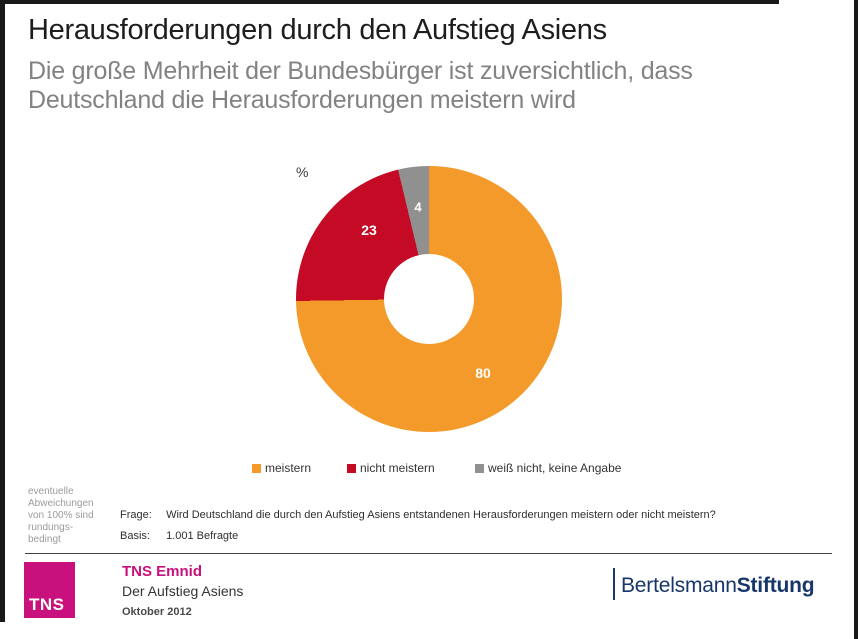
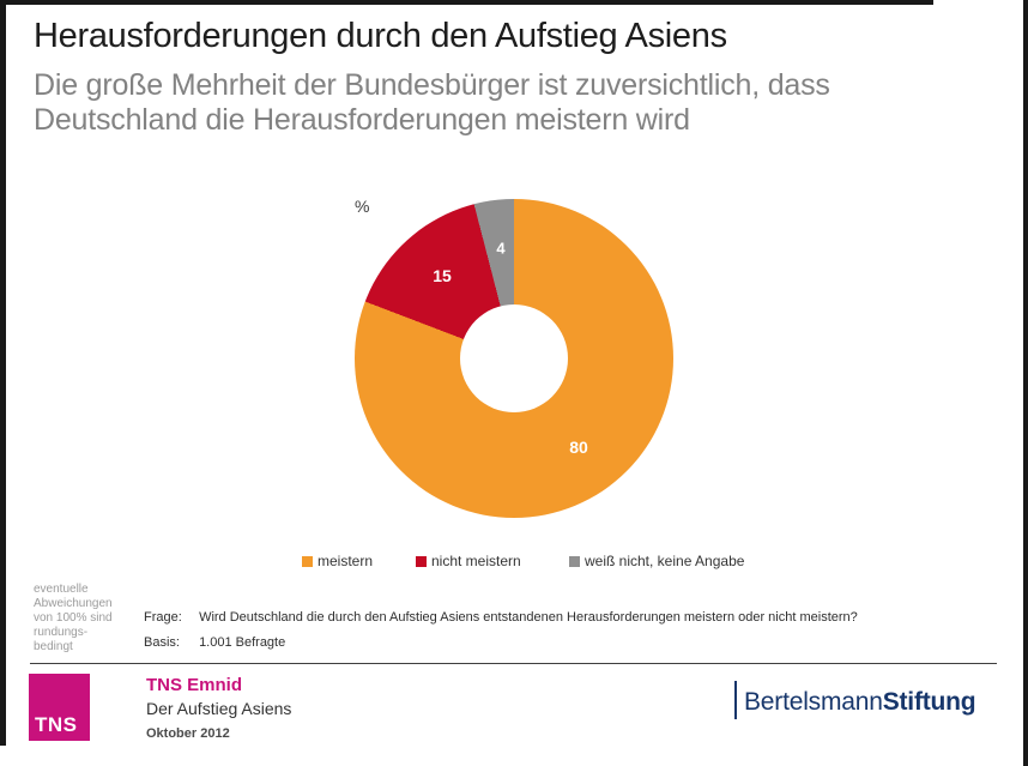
nicht meistern: 23 -> 15
